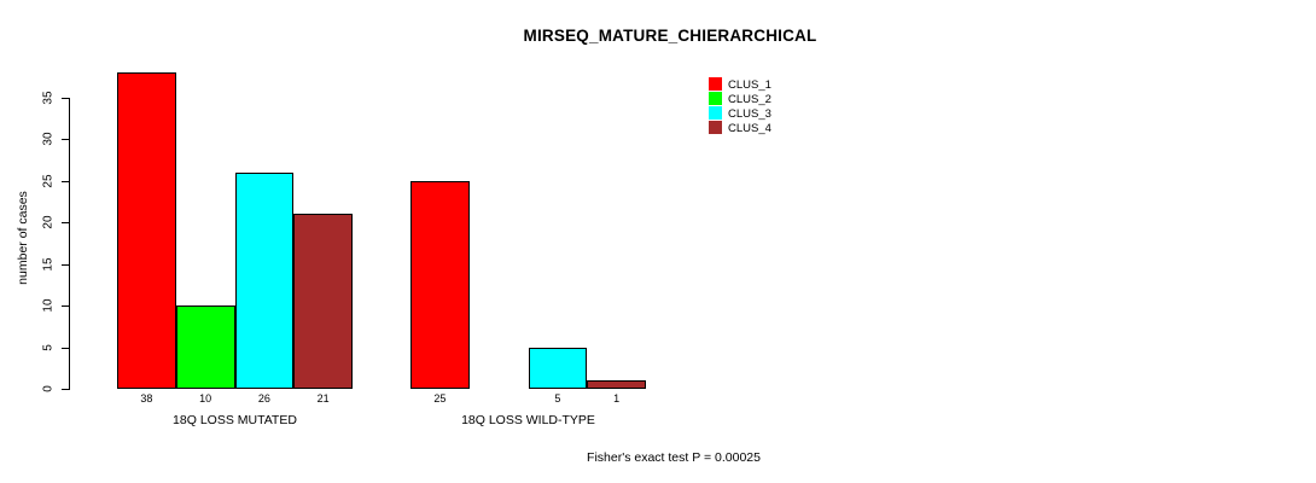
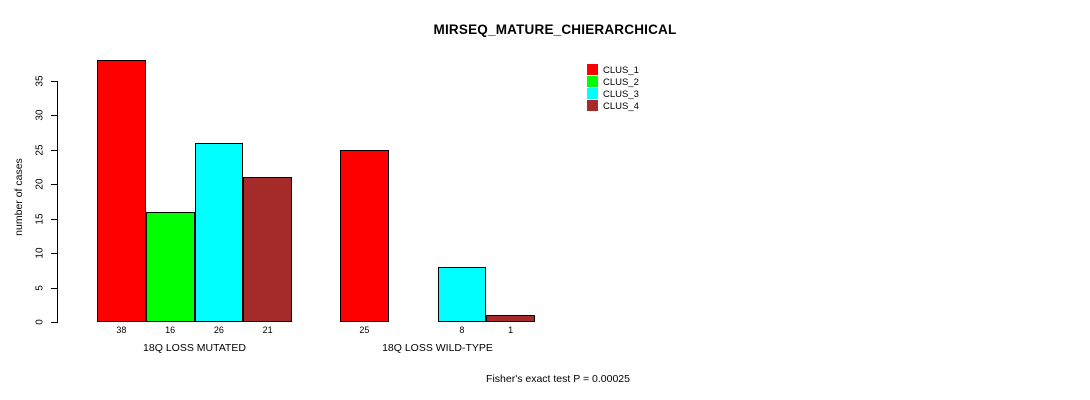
CLUS_2/18Q LOSS MUTATED: 10 -> 16
CLUS_3/18Q LOSS WILD-TYPE: 5 -> 8
